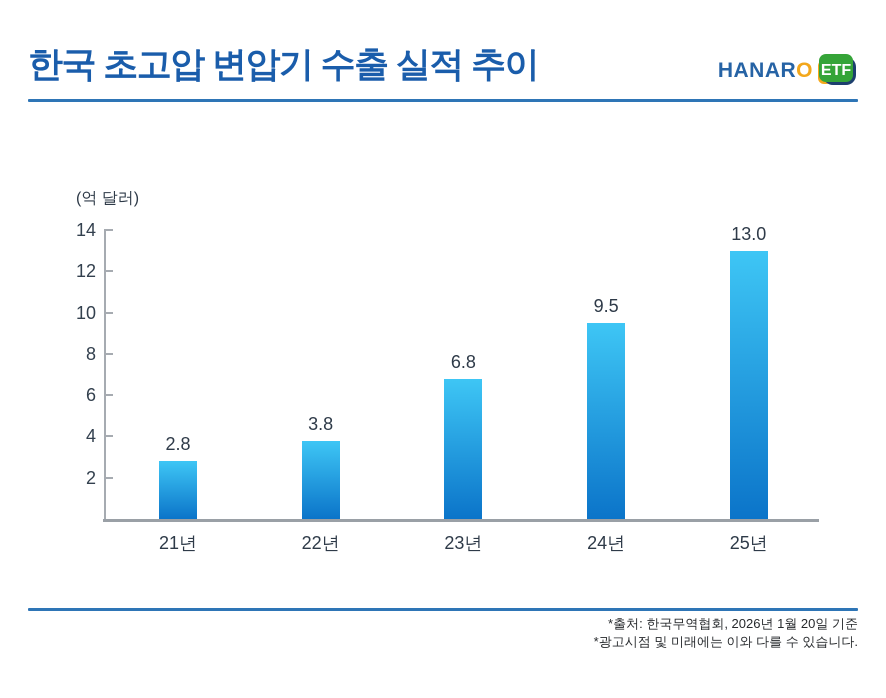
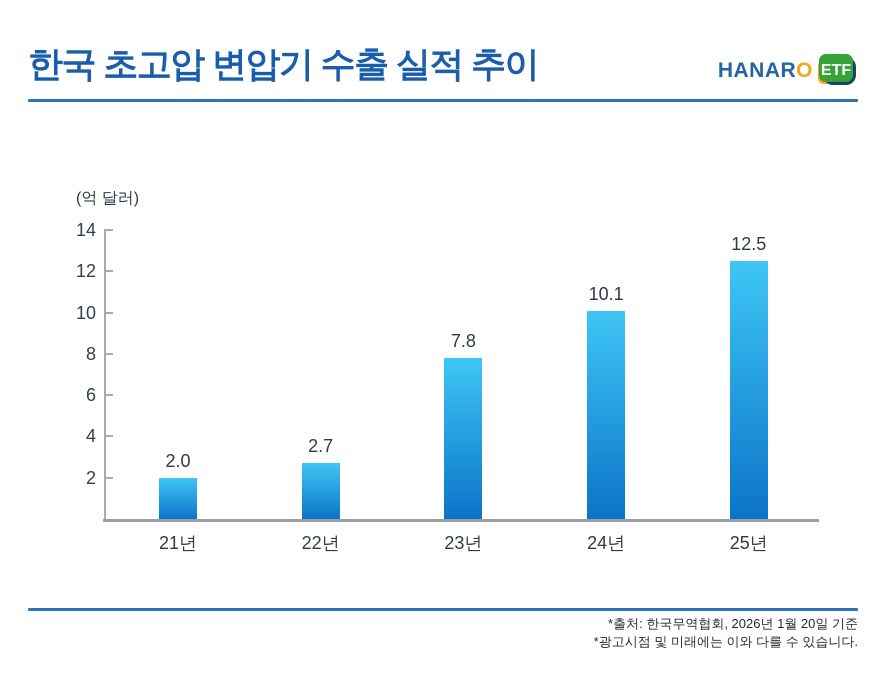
21년: 2.8 -> 2.0
22년: 3.8 -> 2.7
23년: 6.8 -> 7.8
24년: 9.5 -> 10.1
25년: 13.0 -> 12.5
